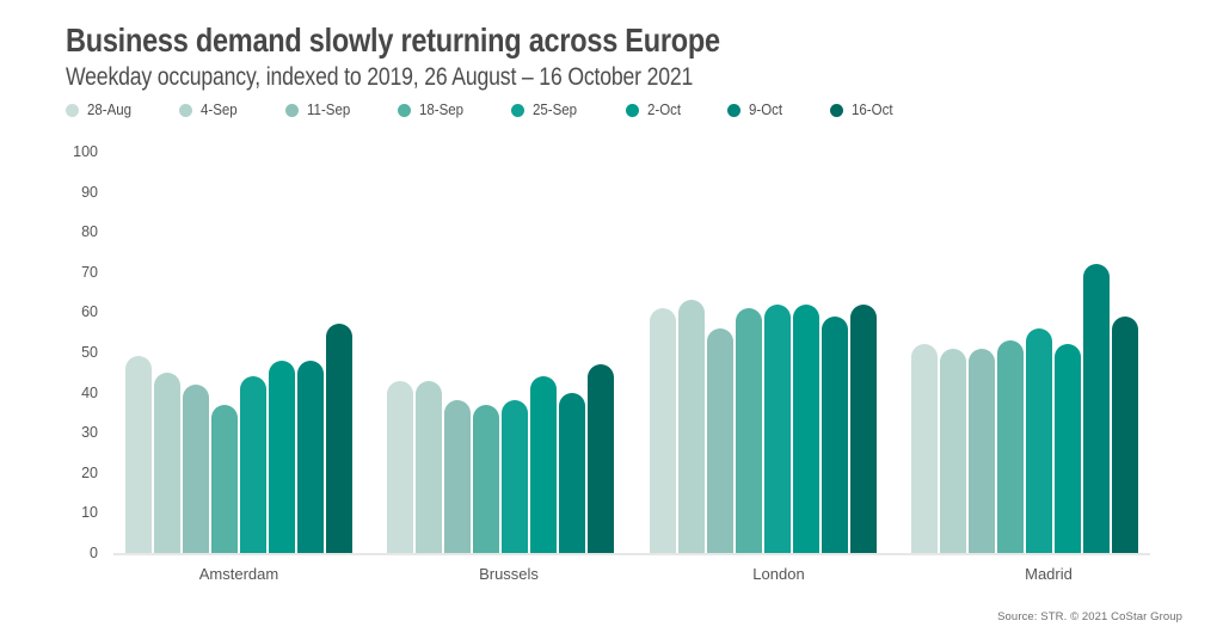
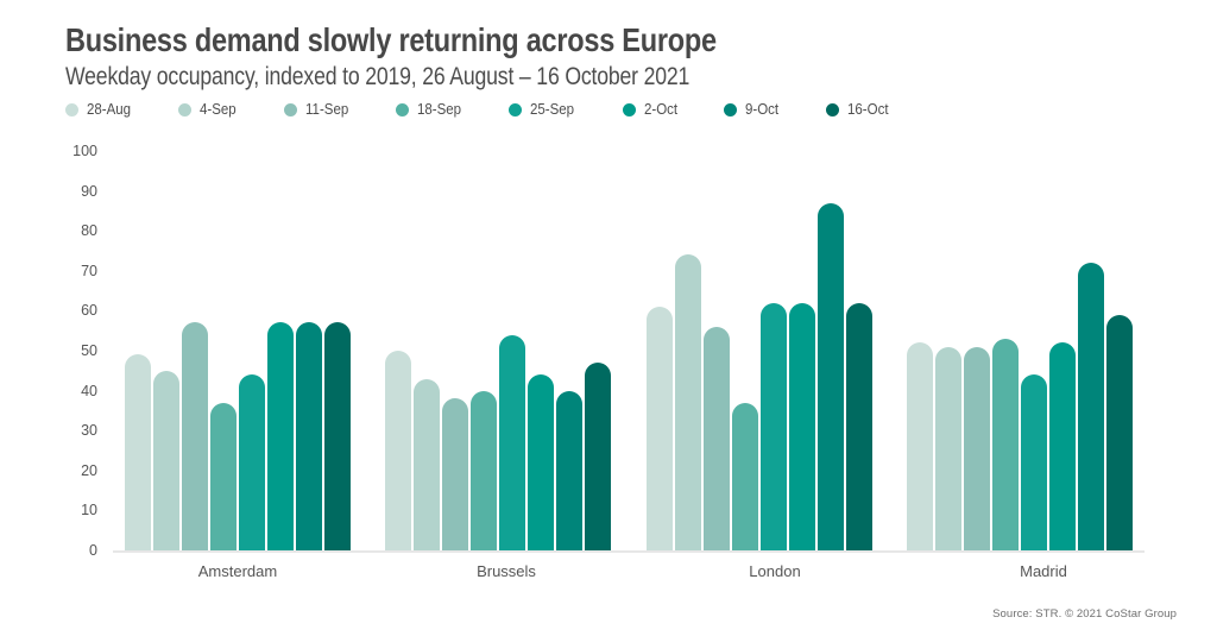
11-Sep/Amsterdam: 42 -> 57
2-Oct/Amsterdam: 48 -> 57
9-Oct/Amsterdam: 48 -> 57
28-Aug/Brussels: 43 -> 50
18-Sep/Brussels: 37 -> 40
25-Sep/Brussels: 38 -> 54
4-Sep/London: 63 -> 74
18-Sep/London: 61 -> 37
9-Oct/London: 59 -> 87
25-Sep/Madrid: 56 -> 44
